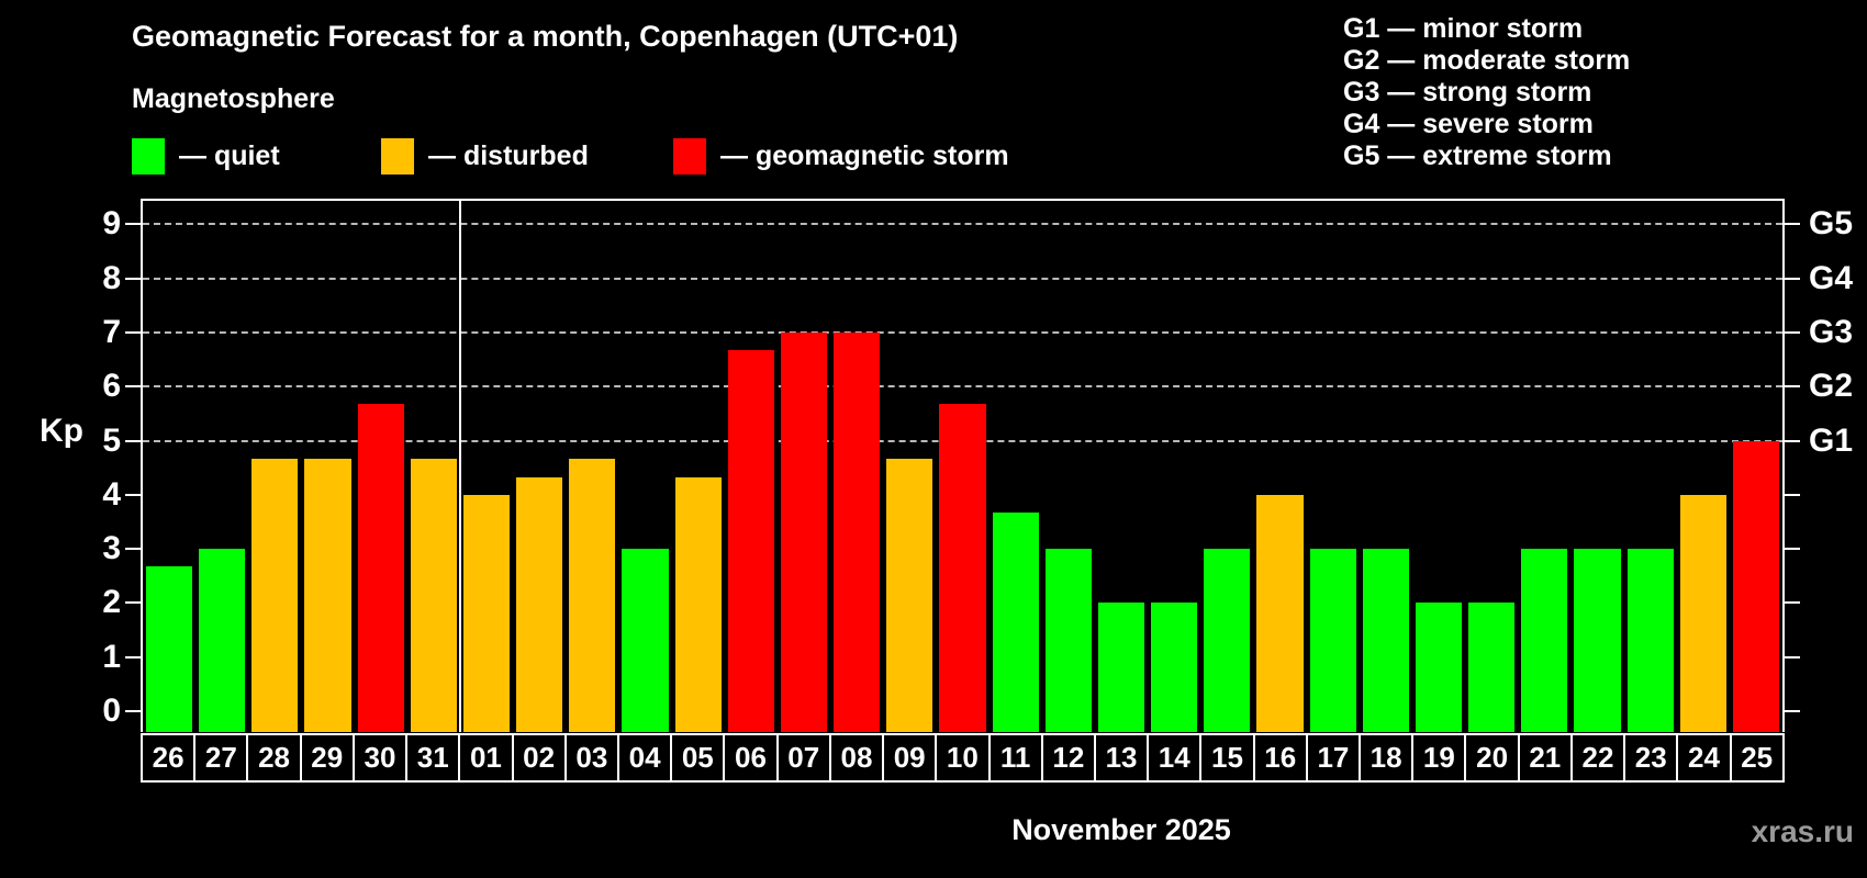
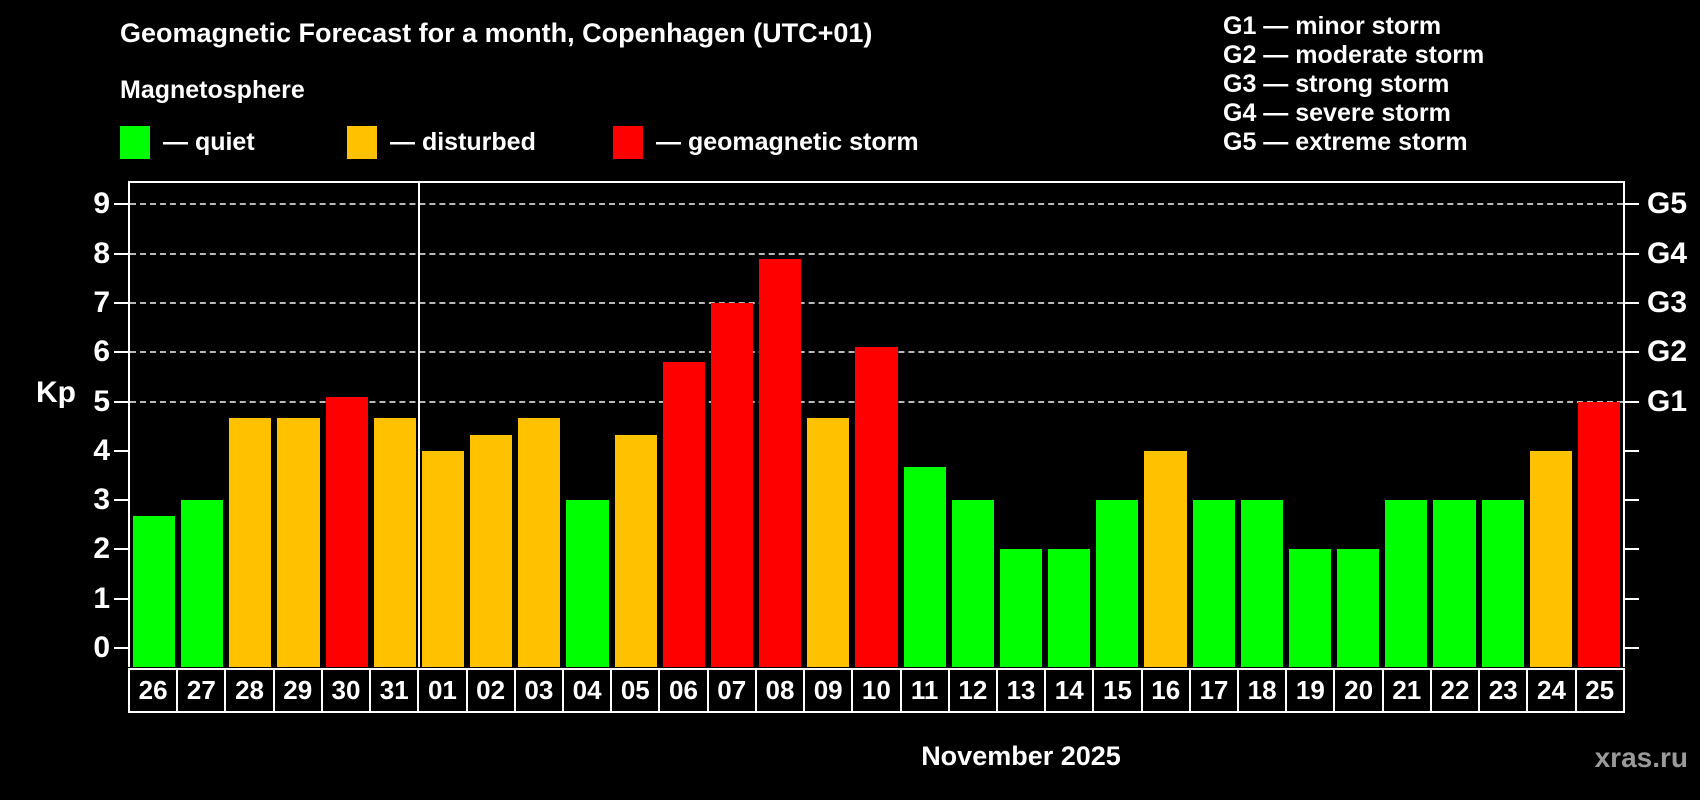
30: 5.7 -> 5.1
06: 6.7 -> 5.8
08: 7.0 -> 7.9
10: 5.7 -> 6.1
